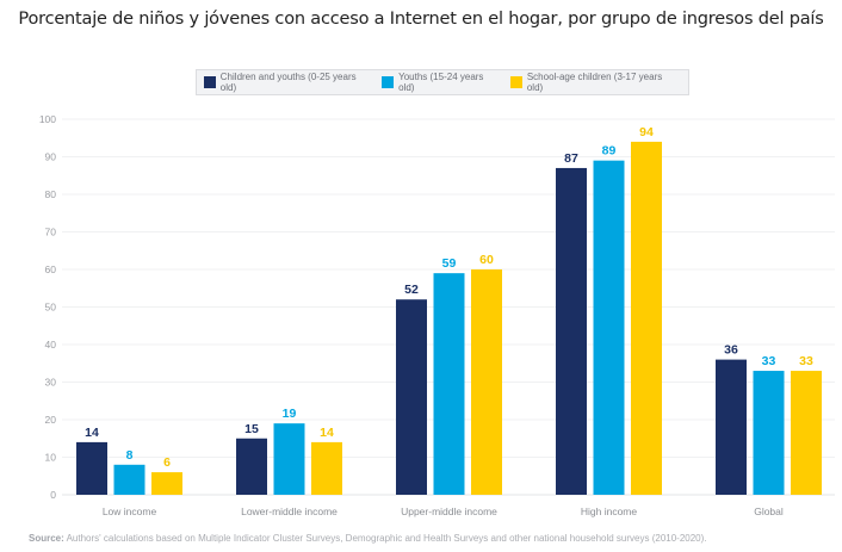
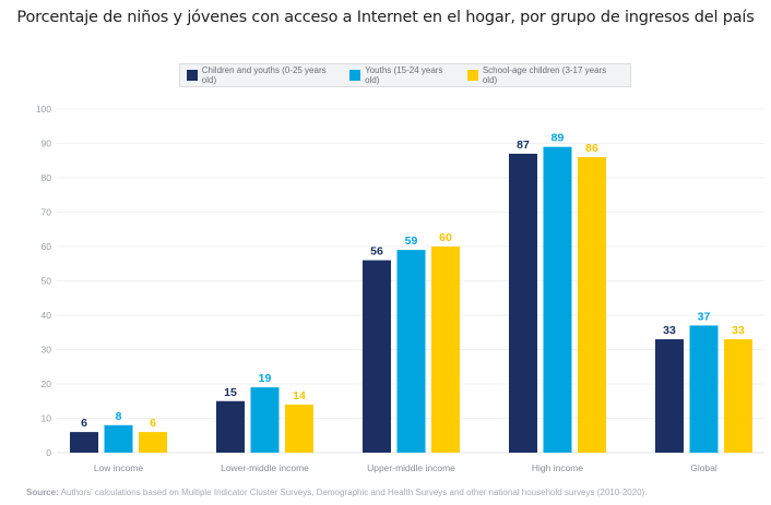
Children and youths (0-25 years old)/Low income: 14 -> 6
Children and youths (0-25 years old)/Upper-middle income: 52 -> 56
School-age children (3-17 years old)/High income: 94 -> 86
Children and youths (0-25 years old)/Global: 36 -> 33
Youths (15-24 years old)/Global: 33 -> 37
